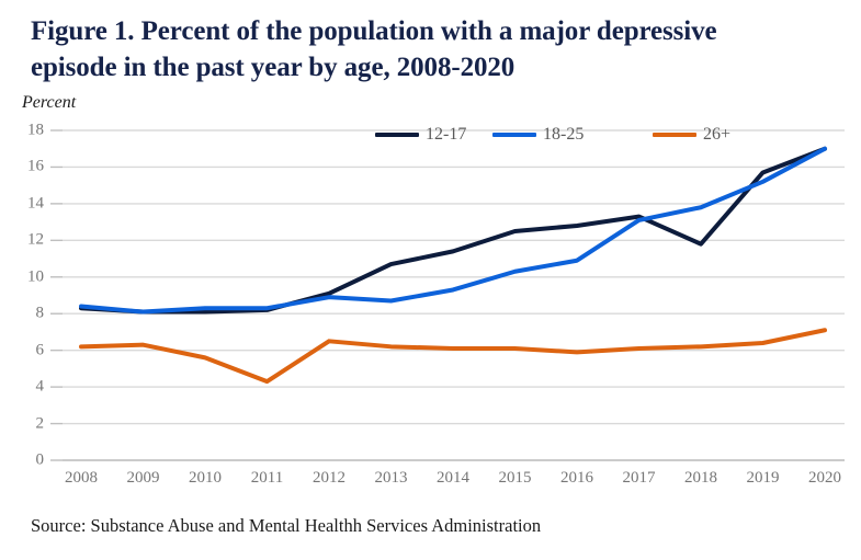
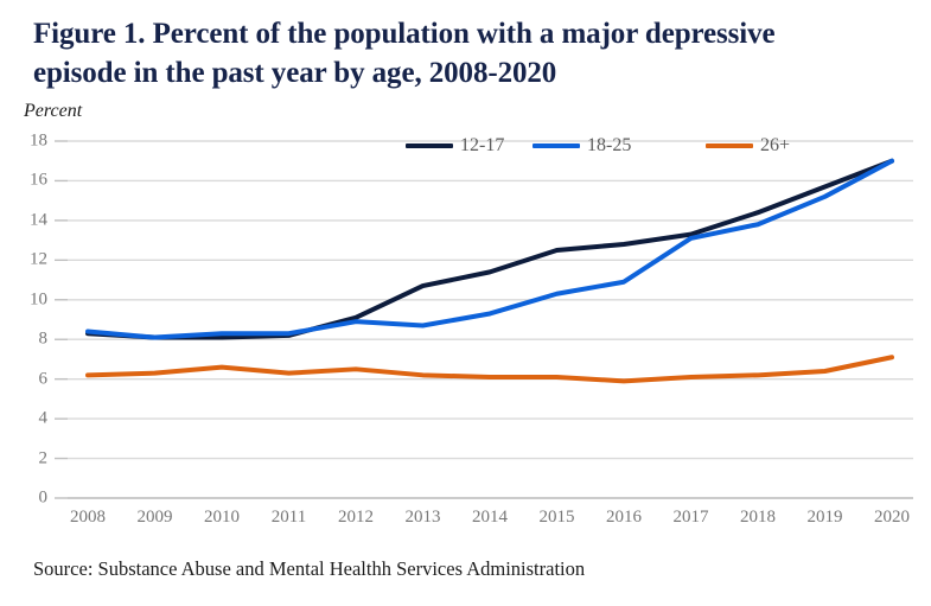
26+/2010: 5.6 -> 6.6
26+/2011: 4.3 -> 6.3
12-17/2018: 11.8 -> 14.4
